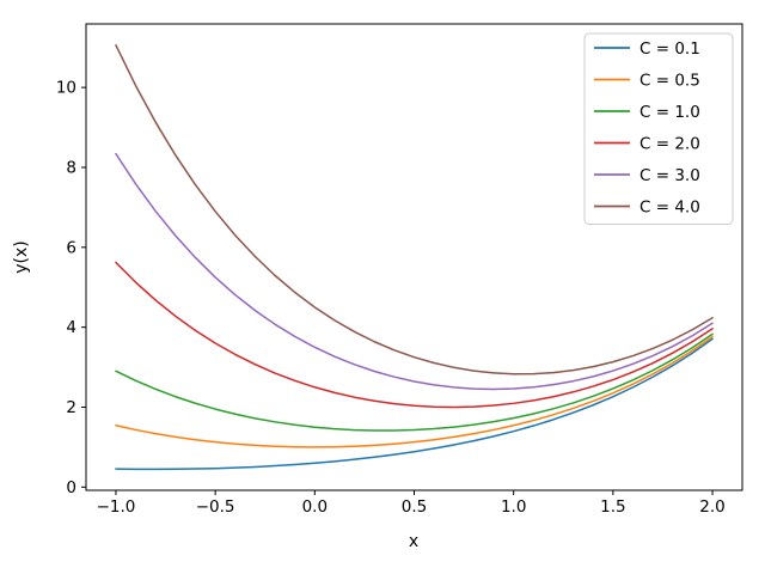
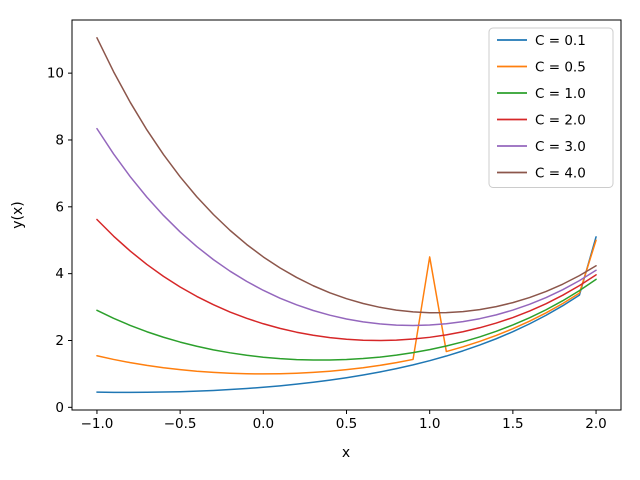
C = 0.5/1.0: 1.5 -> 4.5
C = 0.1/2.0: 3.7 -> 5.1
C = 0.5/2.0: 3.8 -> 5.0
